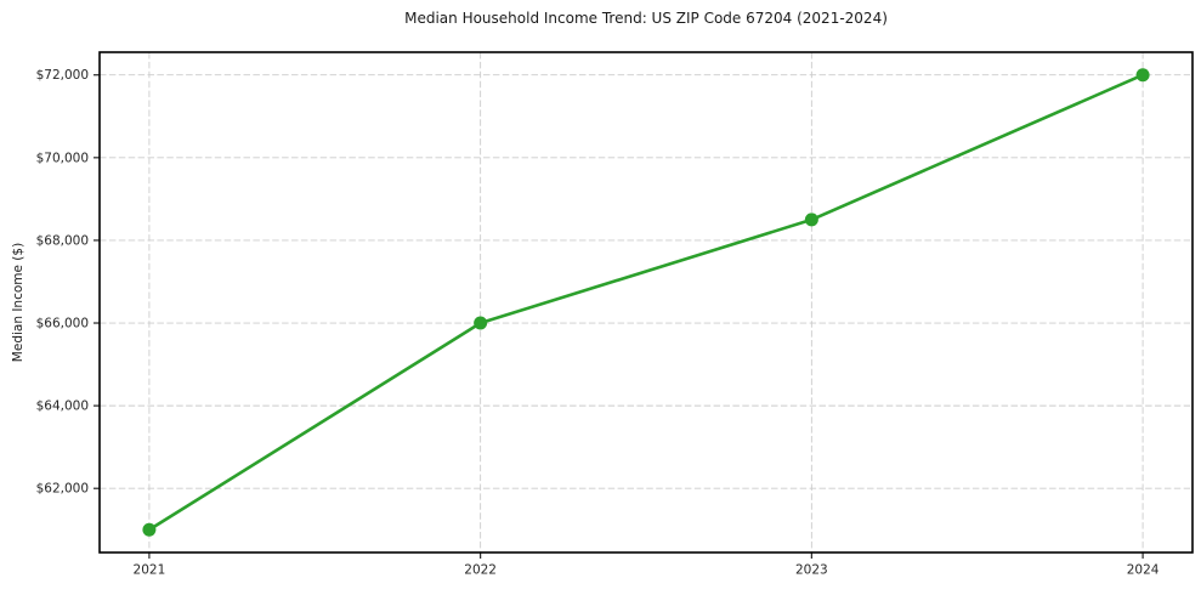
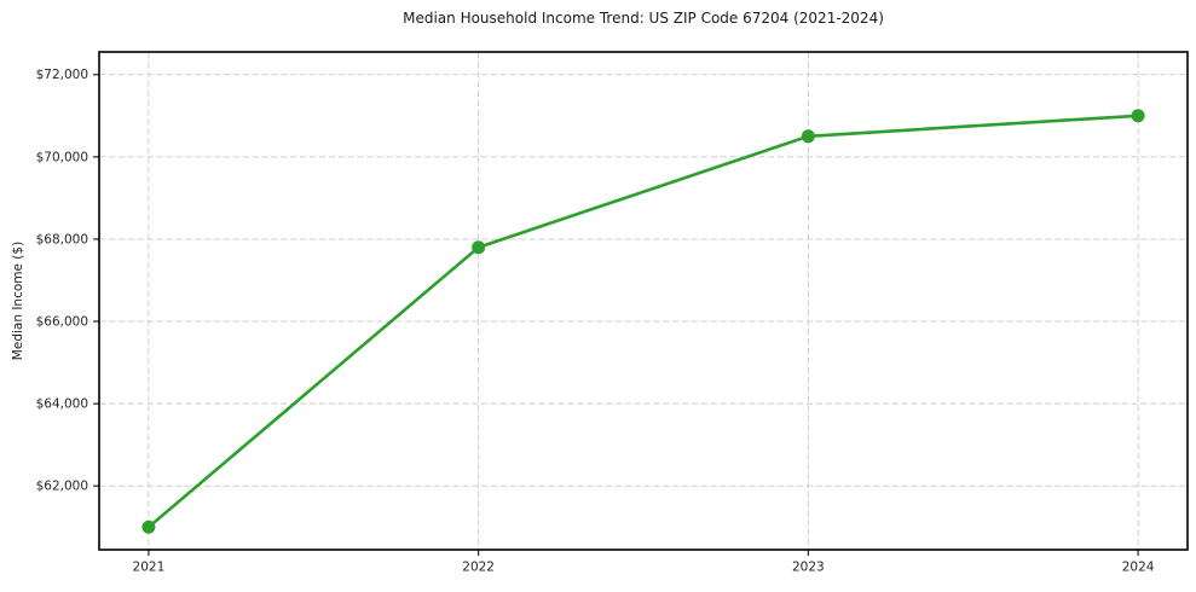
2022: $66000 -> $67800
2023: $68500 -> $70500
2024: $72000 -> $71000
